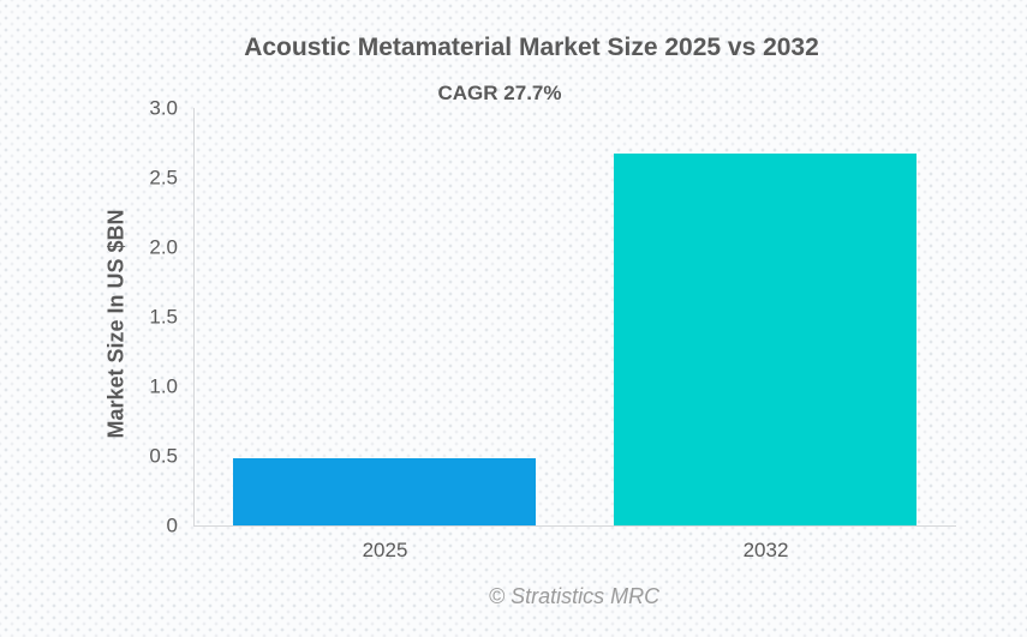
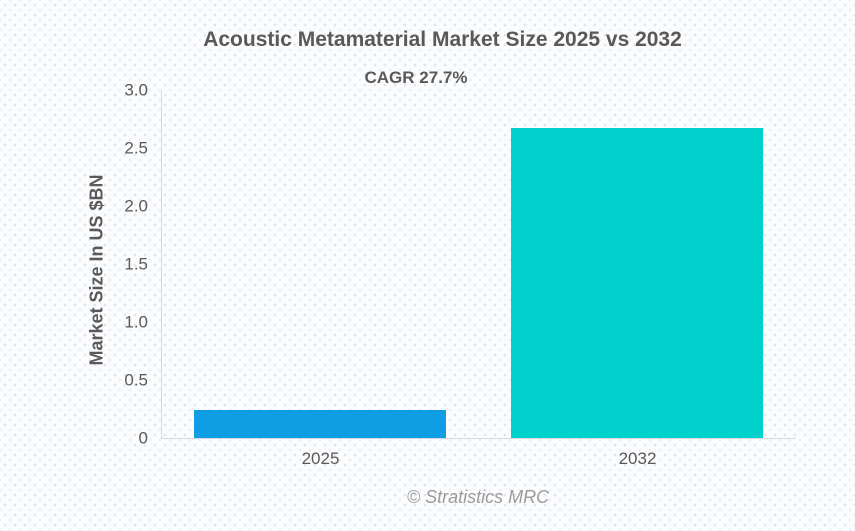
2025: 0.48 -> 0.24
